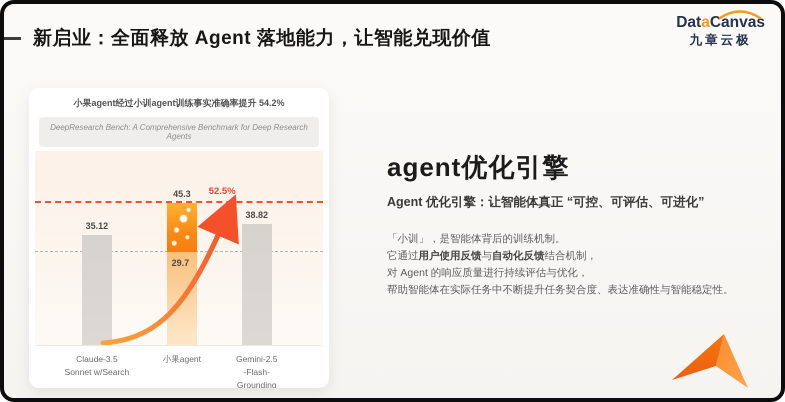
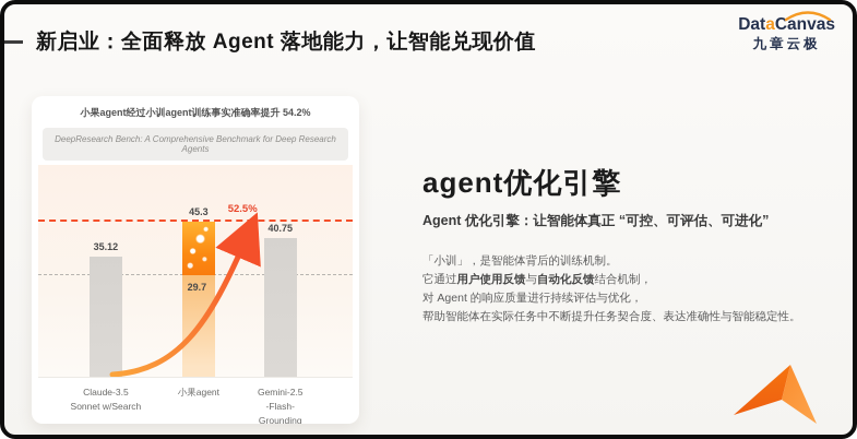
Gemini-2.5 -Flash- Grounding: 38.82 -> 40.75
